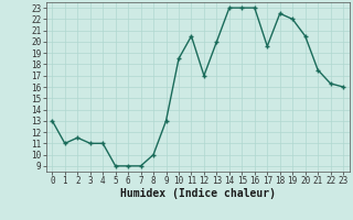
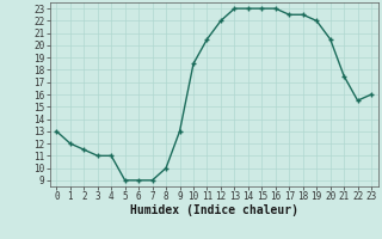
1: 11.0 -> 12.0
12: 17.0 -> 22.0
13: 20.0 -> 23.0
17: 19.6 -> 22.5
22: 16.3 -> 15.5
